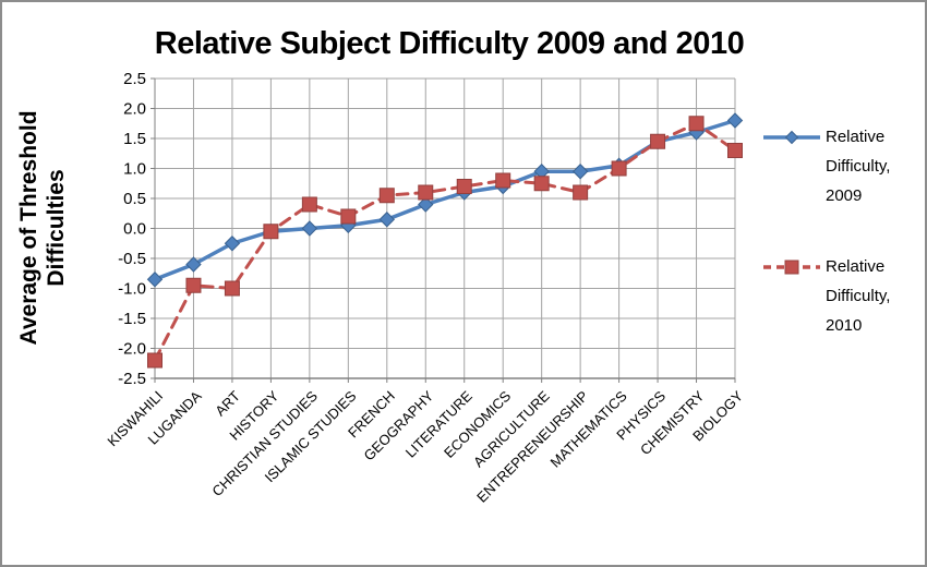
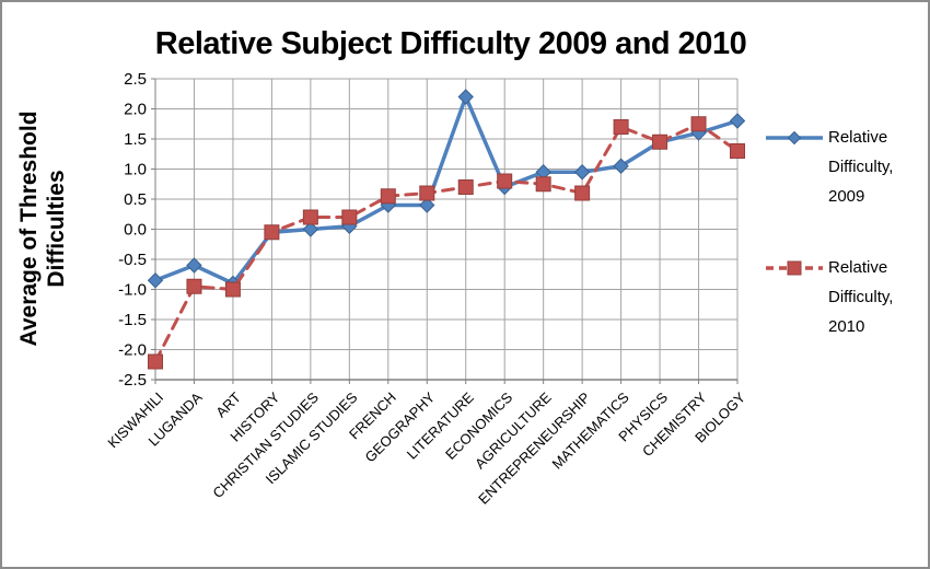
Relative Difficulty, 2009/ART: -0.2 -> -0.9
Relative Difficulty, 2010/CHRISTIAN STUDIES: 0.4 -> 0.2
Relative Difficulty, 2009/FRENCH: 0.1 -> 0.4
Relative Difficulty, 2009/LITERATURE: 0.6 -> 2.2
Relative Difficulty, 2010/MATHEMATICS: 1.0 -> 1.7
